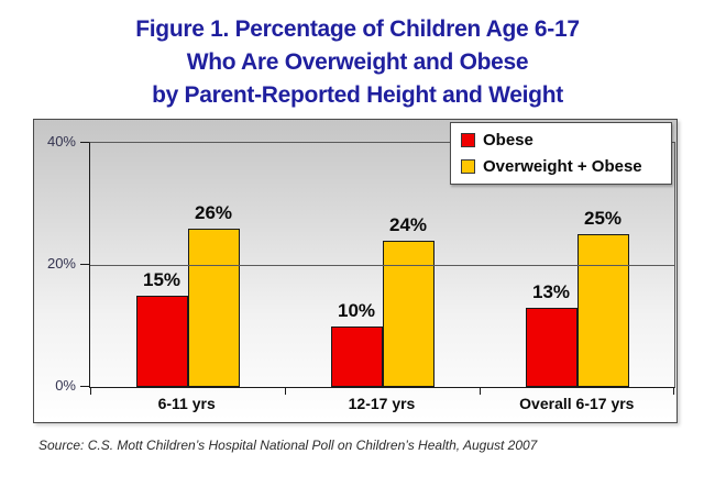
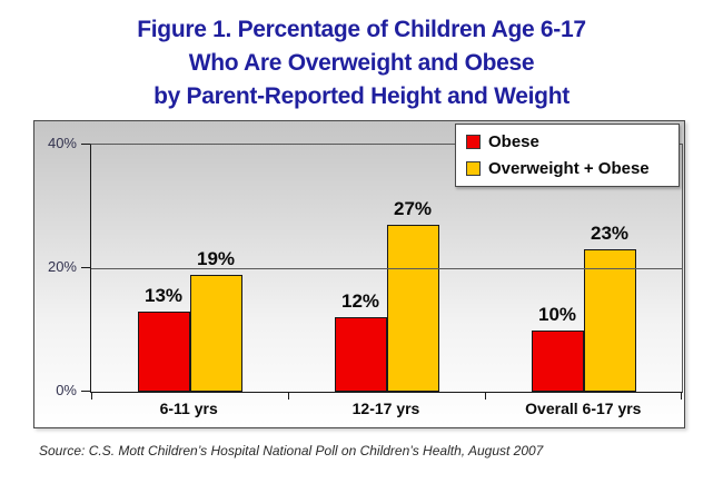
Obese/6-11 yrs: 15% -> 13%
Overweight + Obese/6-11 yrs: 26% -> 19%
Obese/12-17 yrs: 10% -> 12%
Overweight + Obese/12-17 yrs: 24% -> 27%
Obese/Overall 6-17 yrs: 13% -> 10%
Overweight + Obese/Overall 6-17 yrs: 25% -> 23%
